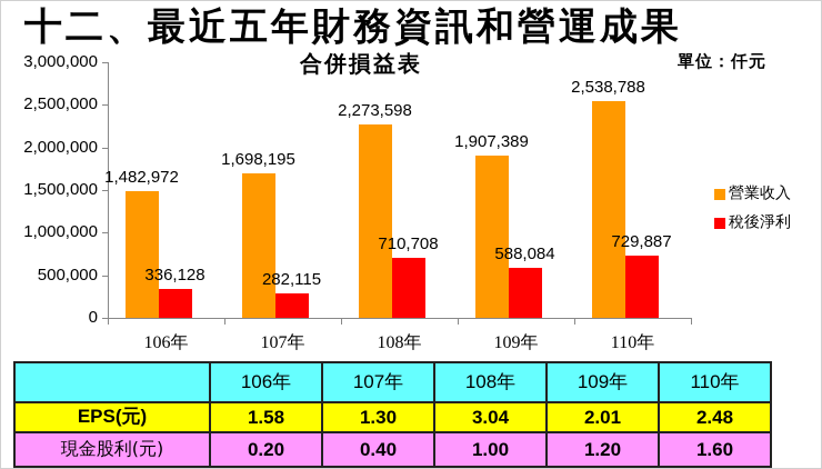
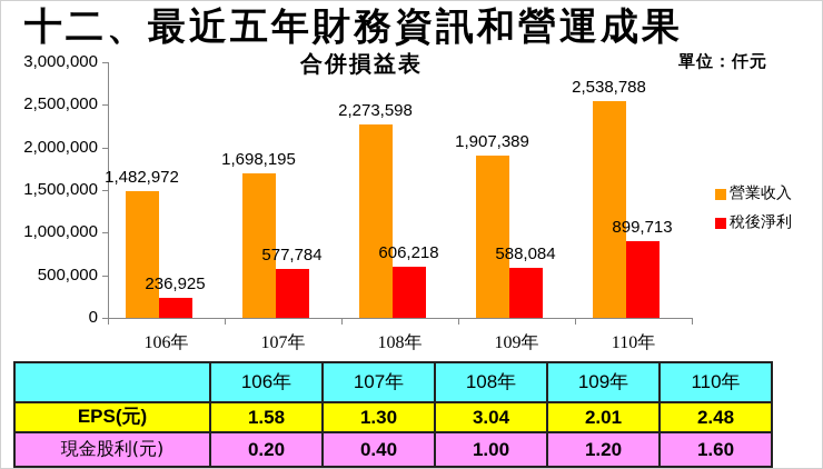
稅後淨利/106年: 336,128 -> 236,925
稅後淨利/107年: 282,115 -> 577,784
稅後淨利/108年: 710,708 -> 606,218
稅後淨利/110年: 729,887 -> 899,713
